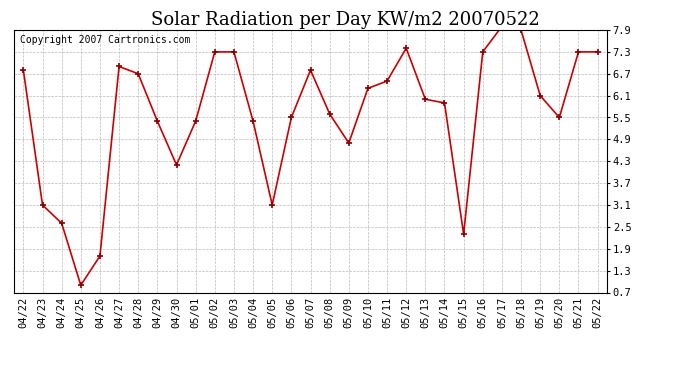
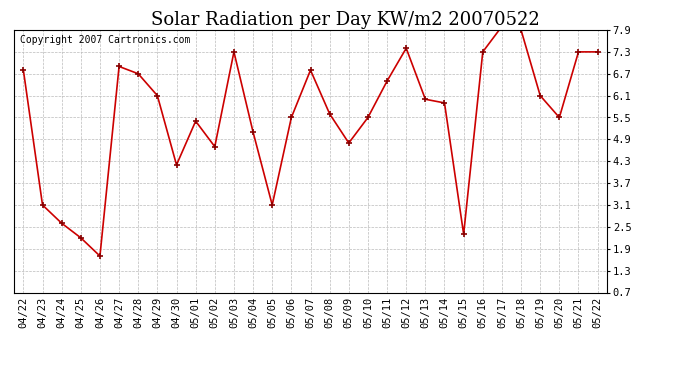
04/25: 0.9 -> 2.2
04/29: 5.4 -> 6.1
05/02: 7.3 -> 4.7
05/04: 5.4 -> 5.1
05/10: 6.3 -> 5.5
